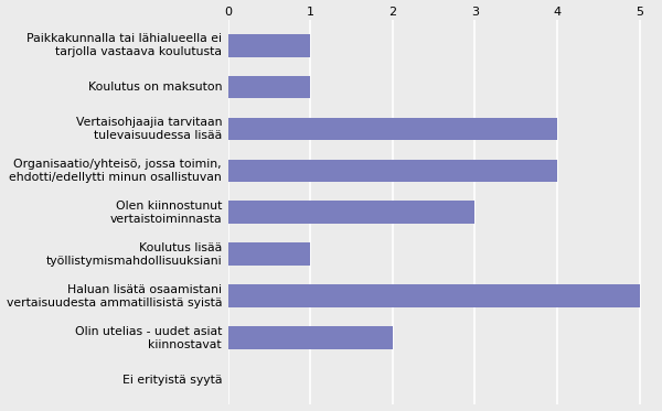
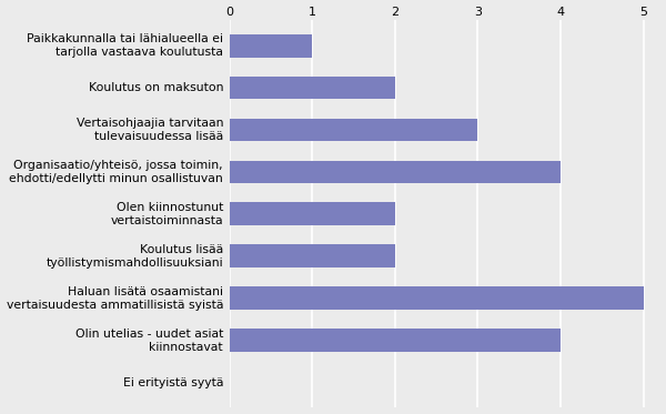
Koulutus on maksuton: 1 -> 2
Vertaisohjaajia tarvitaan tulevaisuudessa lisää: 4 -> 3
Olen kiinnostunut vertaistoiminnasta: 3 -> 2
Koulutus lisää työllistymismahdollisuuksiani: 1 -> 2
Olin utelias - uudet asiat kiinnostavat: 2 -> 4
